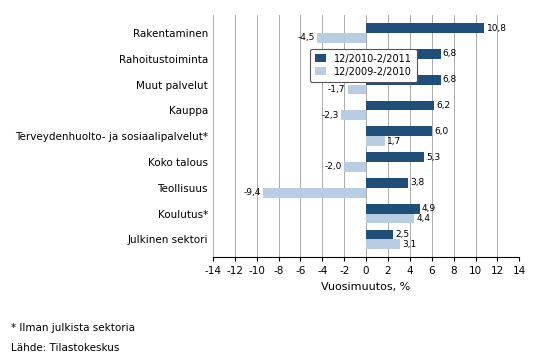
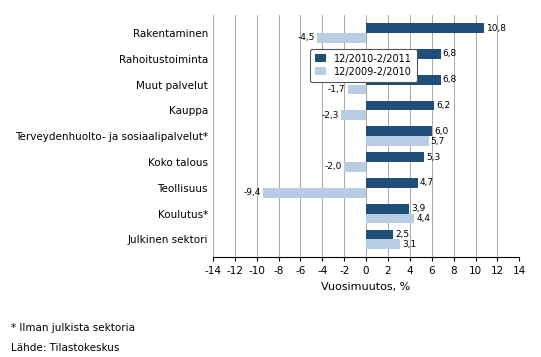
12/2009-2/2010/Terveydenhuolto- ja sosiaalipalvelut*: 1,7 -> 5,7
12/2010-2/2011/Teollisuus: 3,8 -> 4,7
12/2010-2/2011/Koulutus*: 4,9 -> 3,9
